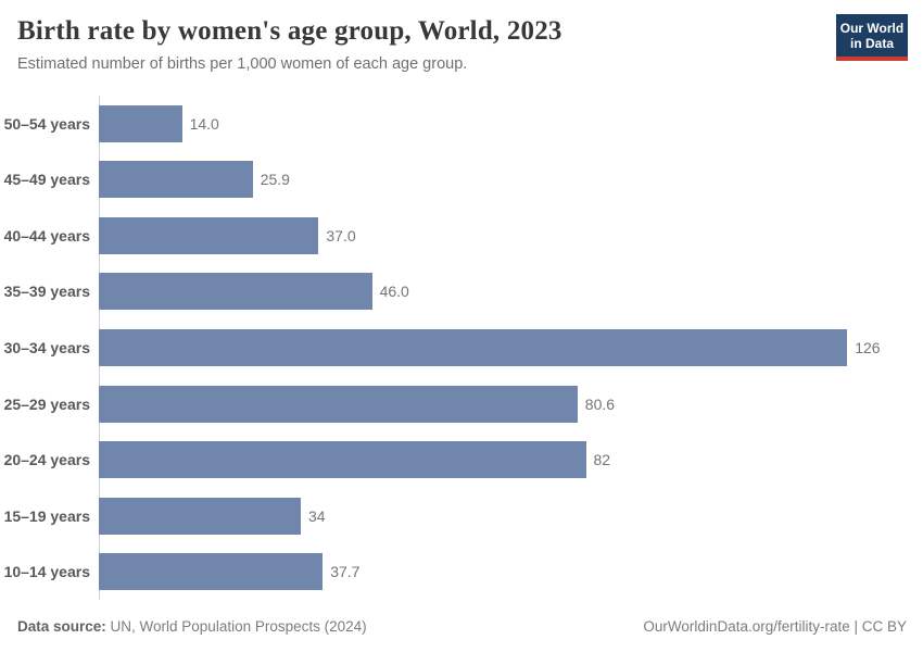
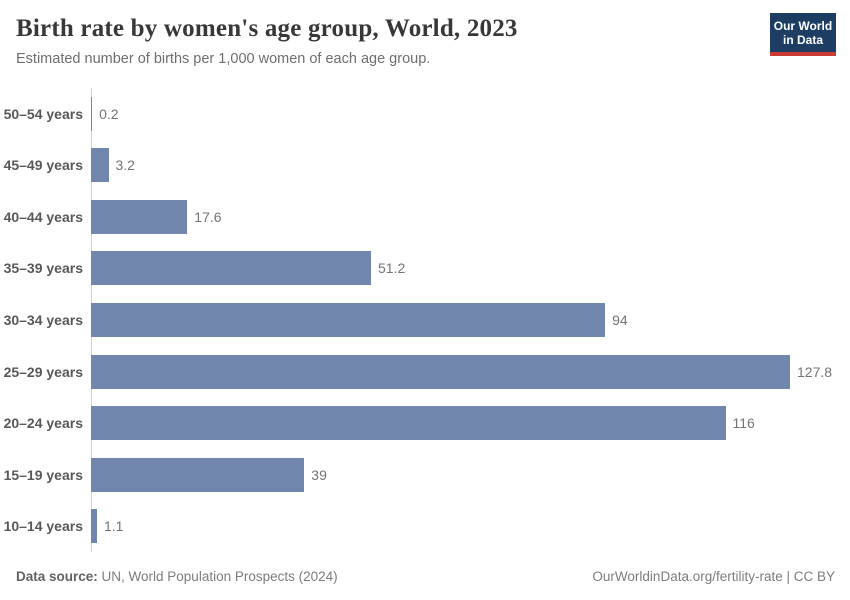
50–54 years: 14.0 -> 0.2
45–49 years: 25.9 -> 3.2
40–44 years: 37.0 -> 17.6
35–39 years: 46.0 -> 51.2
30–34 years: 126 -> 94
25–29 years: 80.6 -> 127.8
20–24 years: 82 -> 116
15–19 years: 34 -> 39
10–14 years: 37.7 -> 1.1
